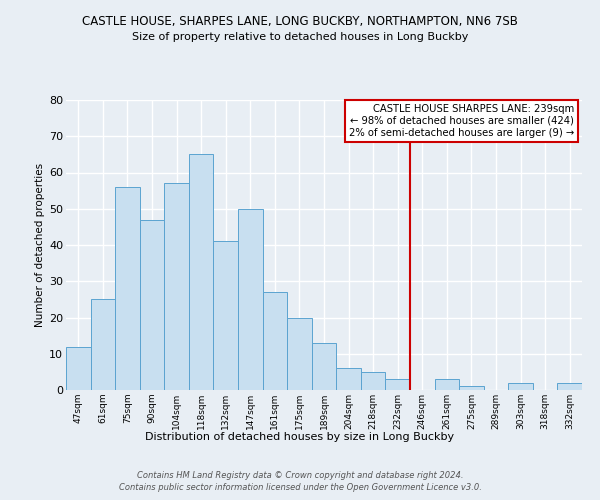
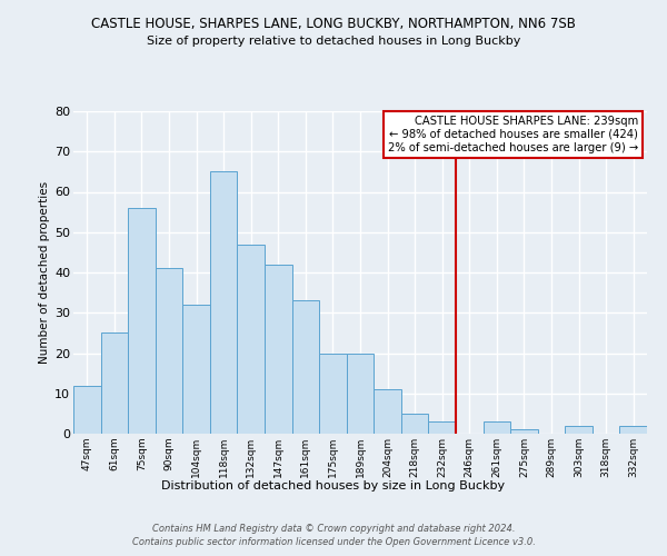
90sqm: 47 -> 41
104sqm: 57 -> 32
132sqm: 41 -> 47
147sqm: 50 -> 42
161sqm: 27 -> 33
189sqm: 13 -> 20
204sqm: 6 -> 11
